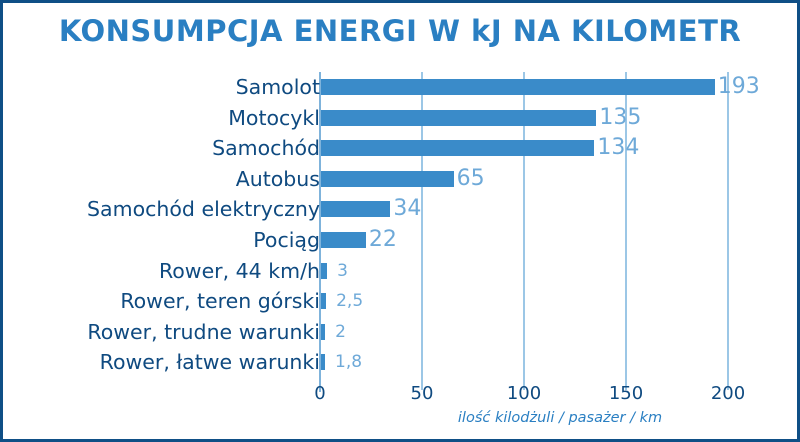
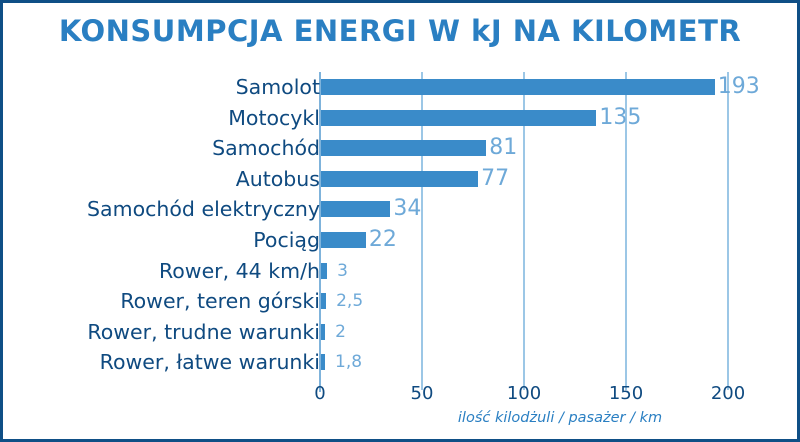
Samochód: 134 -> 81
Autobus: 65 -> 77
